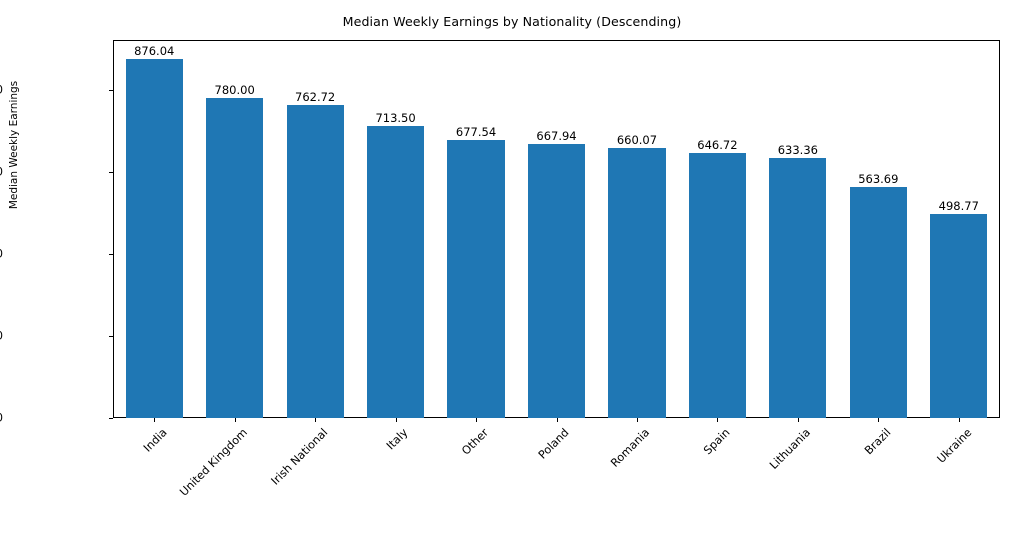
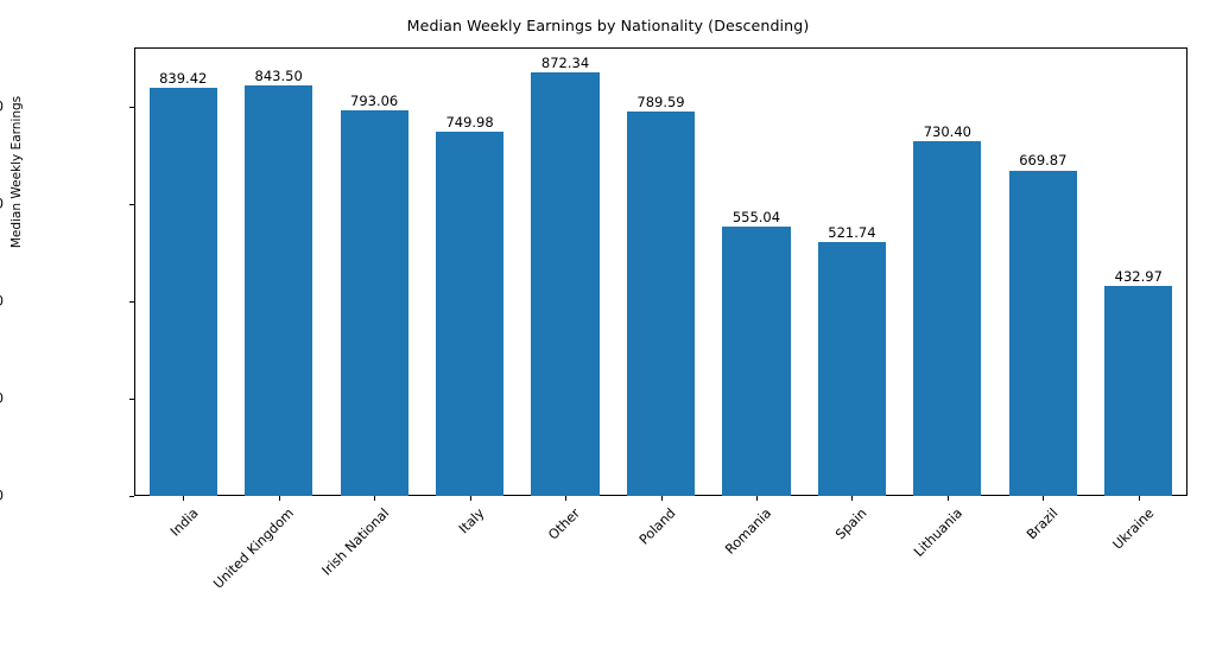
India: 876.04 -> 839.42
United Kingdom: 780.00 -> 843.50
Irish National: 762.72 -> 793.06
Italy: 713.50 -> 749.98
Other: 677.54 -> 872.34
Poland: 667.94 -> 789.59
Romania: 660.07 -> 555.04
Spain: 646.72 -> 521.74
Lithuania: 633.36 -> 730.40
Brazil: 563.69 -> 669.87
Ukraine: 498.77 -> 432.97
